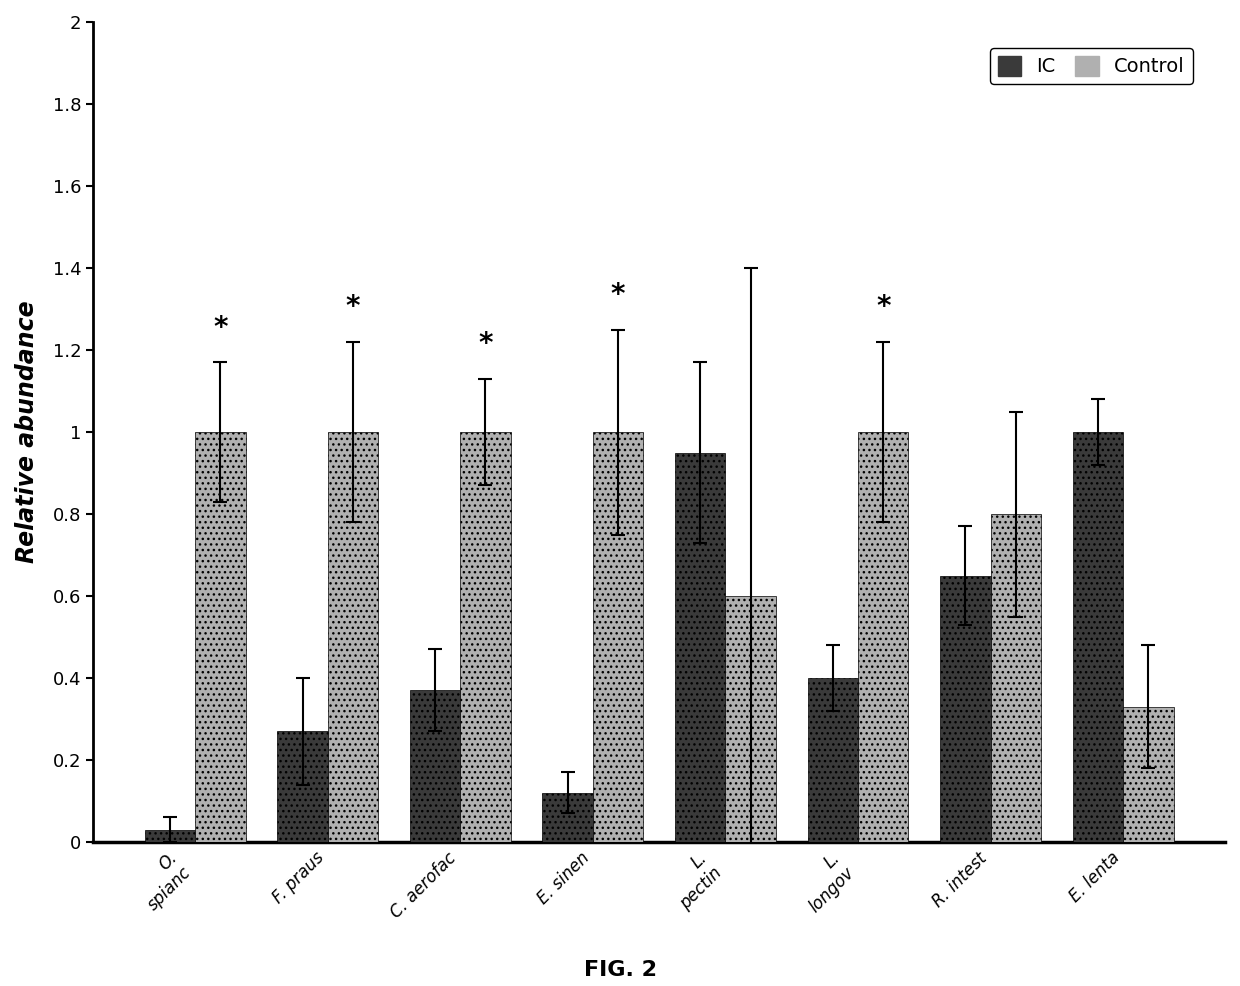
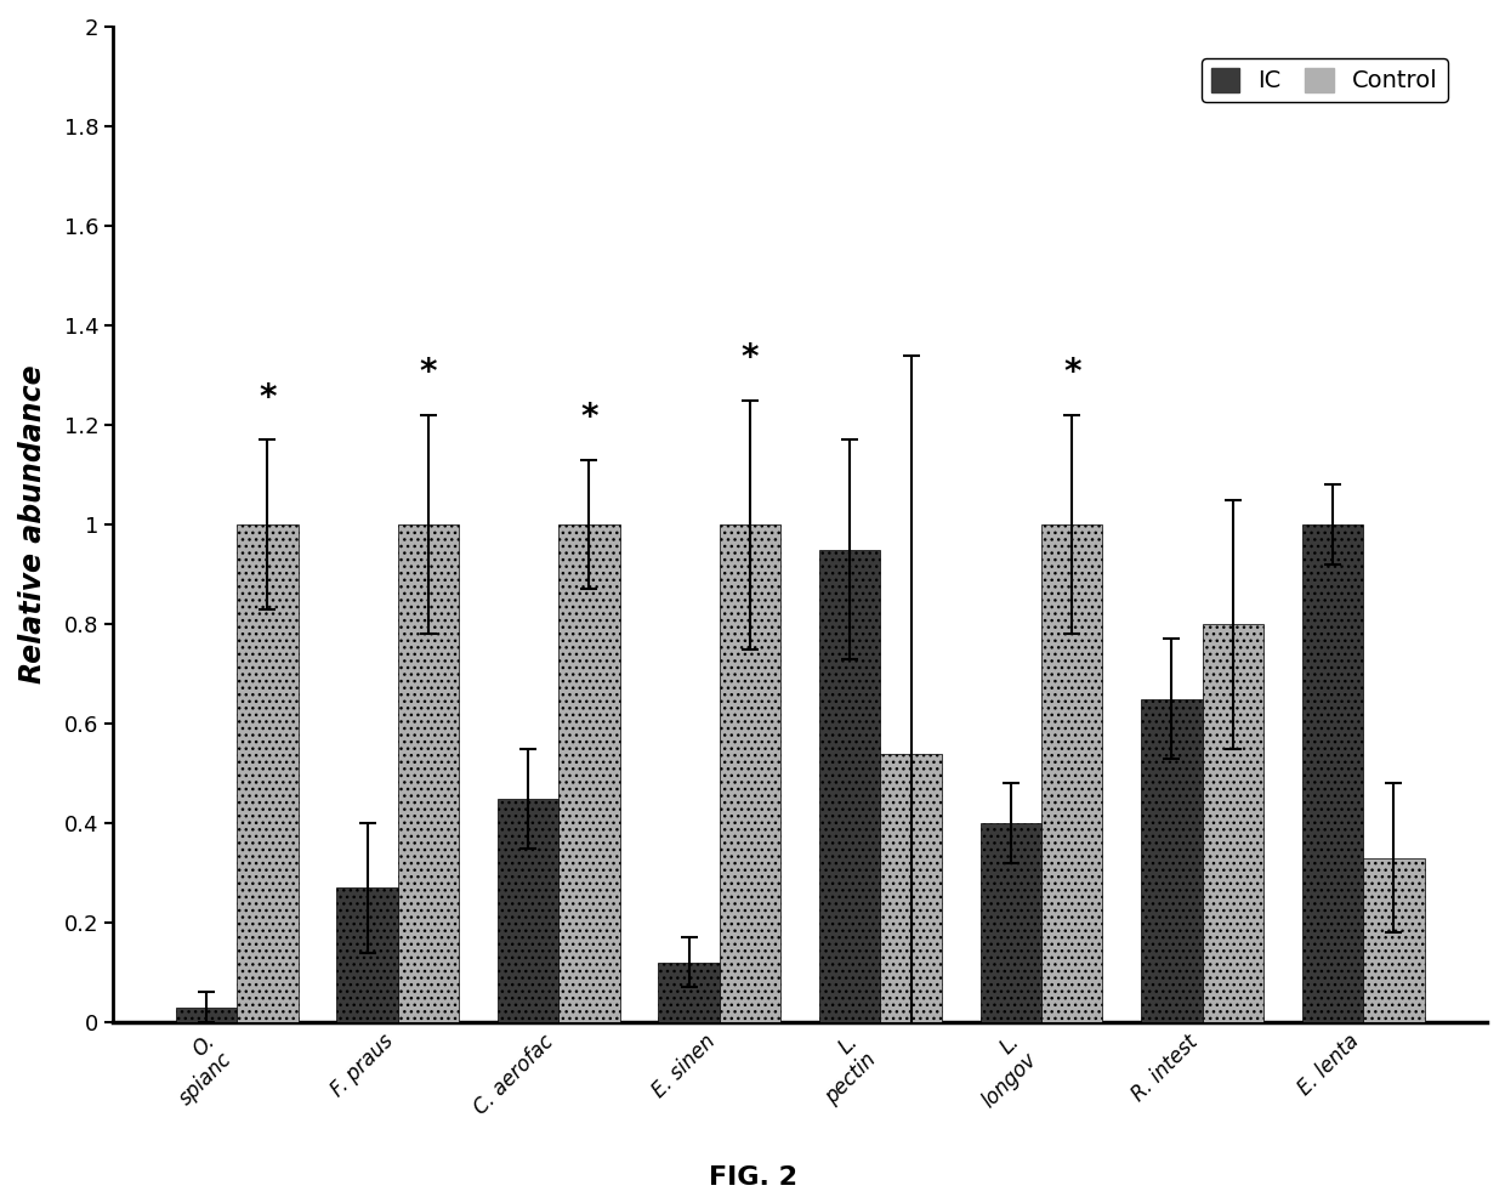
IC/C. aerofac: 0.37 -> 0.45
Control/L. pectin: 0.60 -> 0.54
